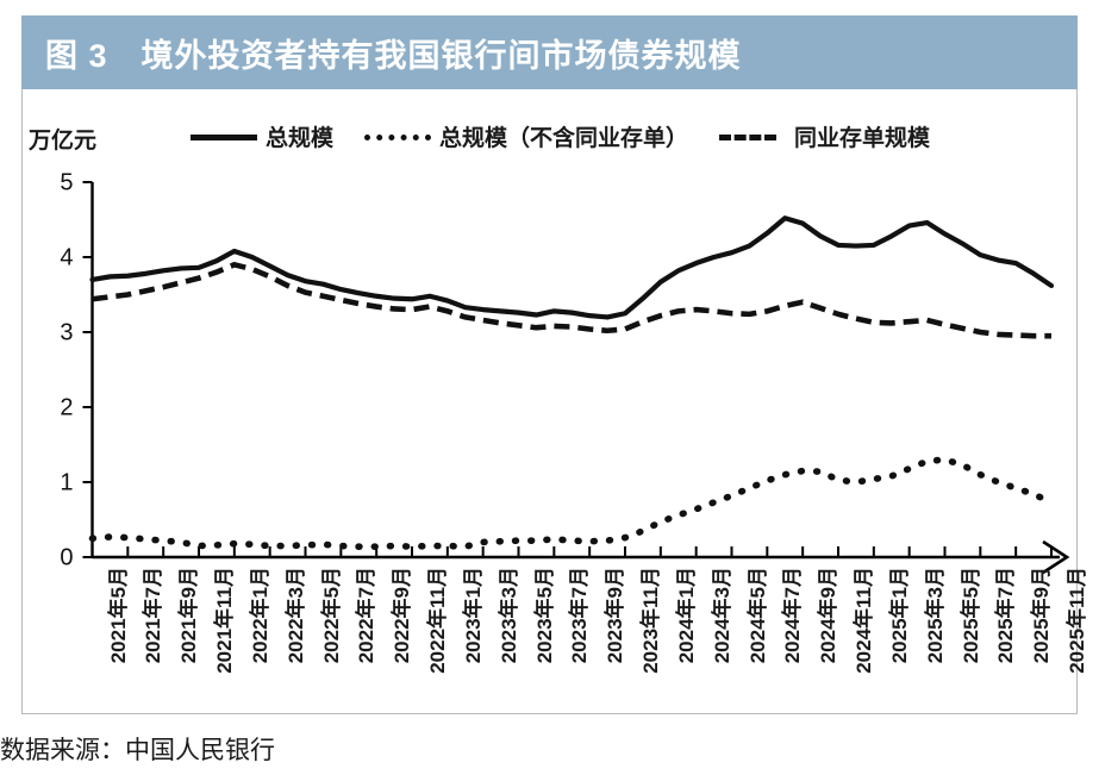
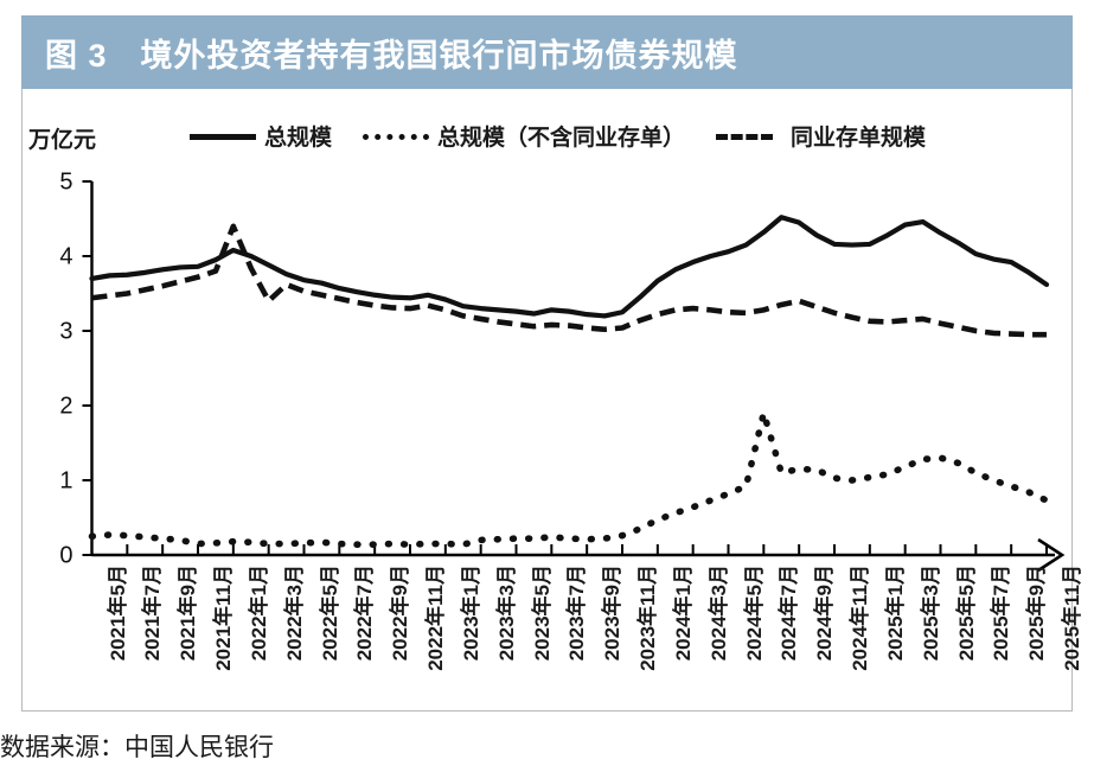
总规模（不含同业存单）/2022年1月: 3.9 -> 4.4
总规模（不含同业存单）/2022年3月: 3.7 -> 3.4
同业存单规模/2024年7月: 1.0 -> 1.9
